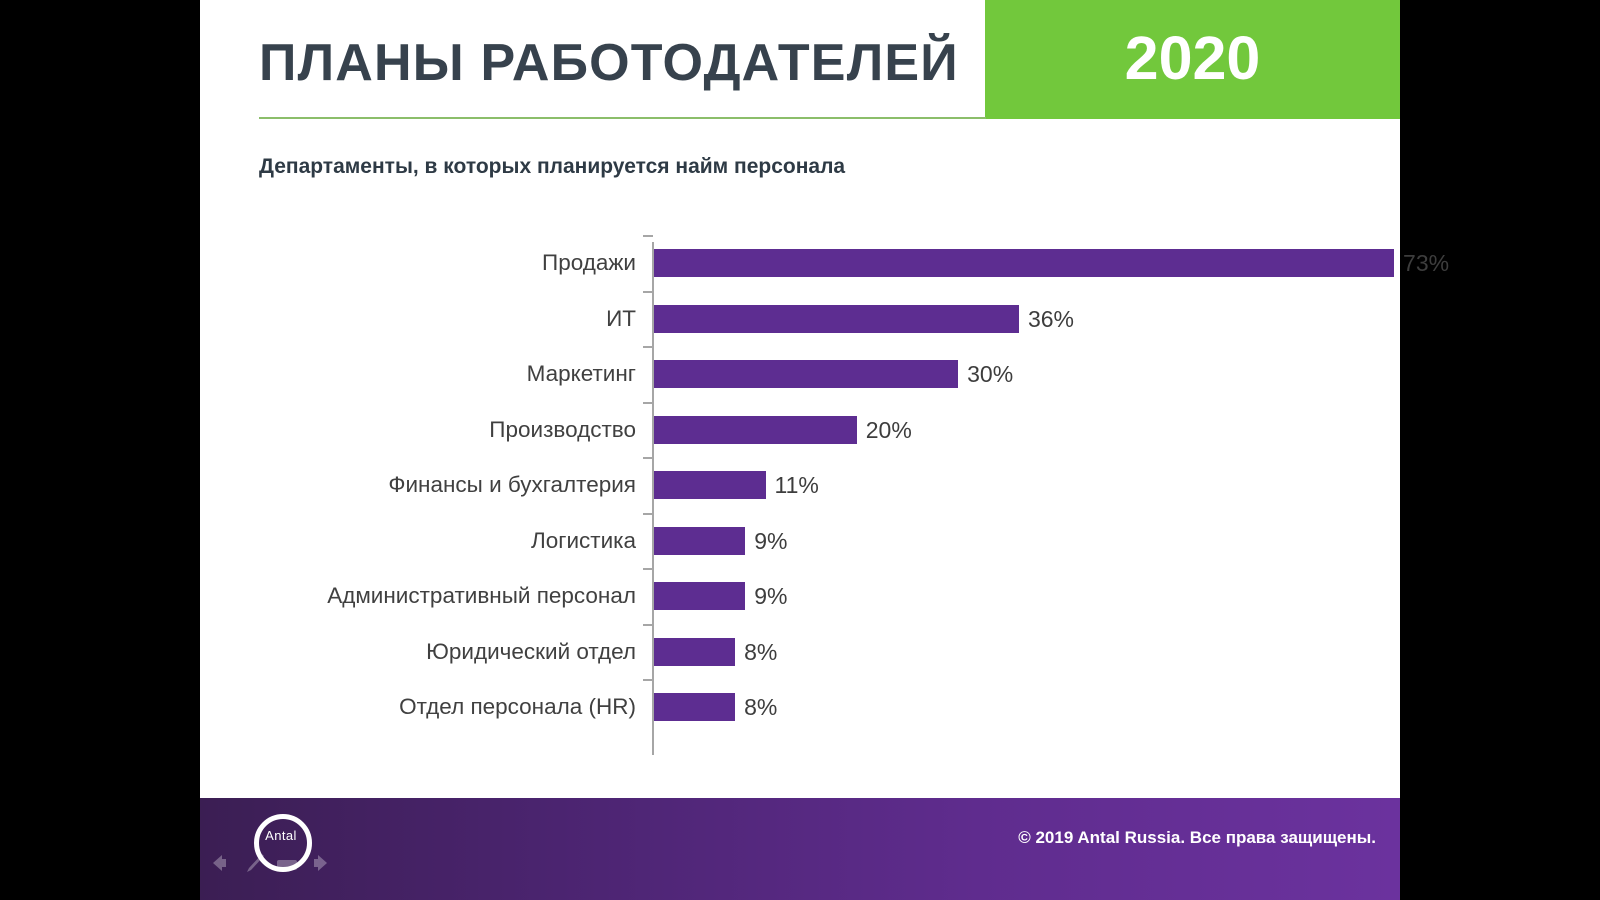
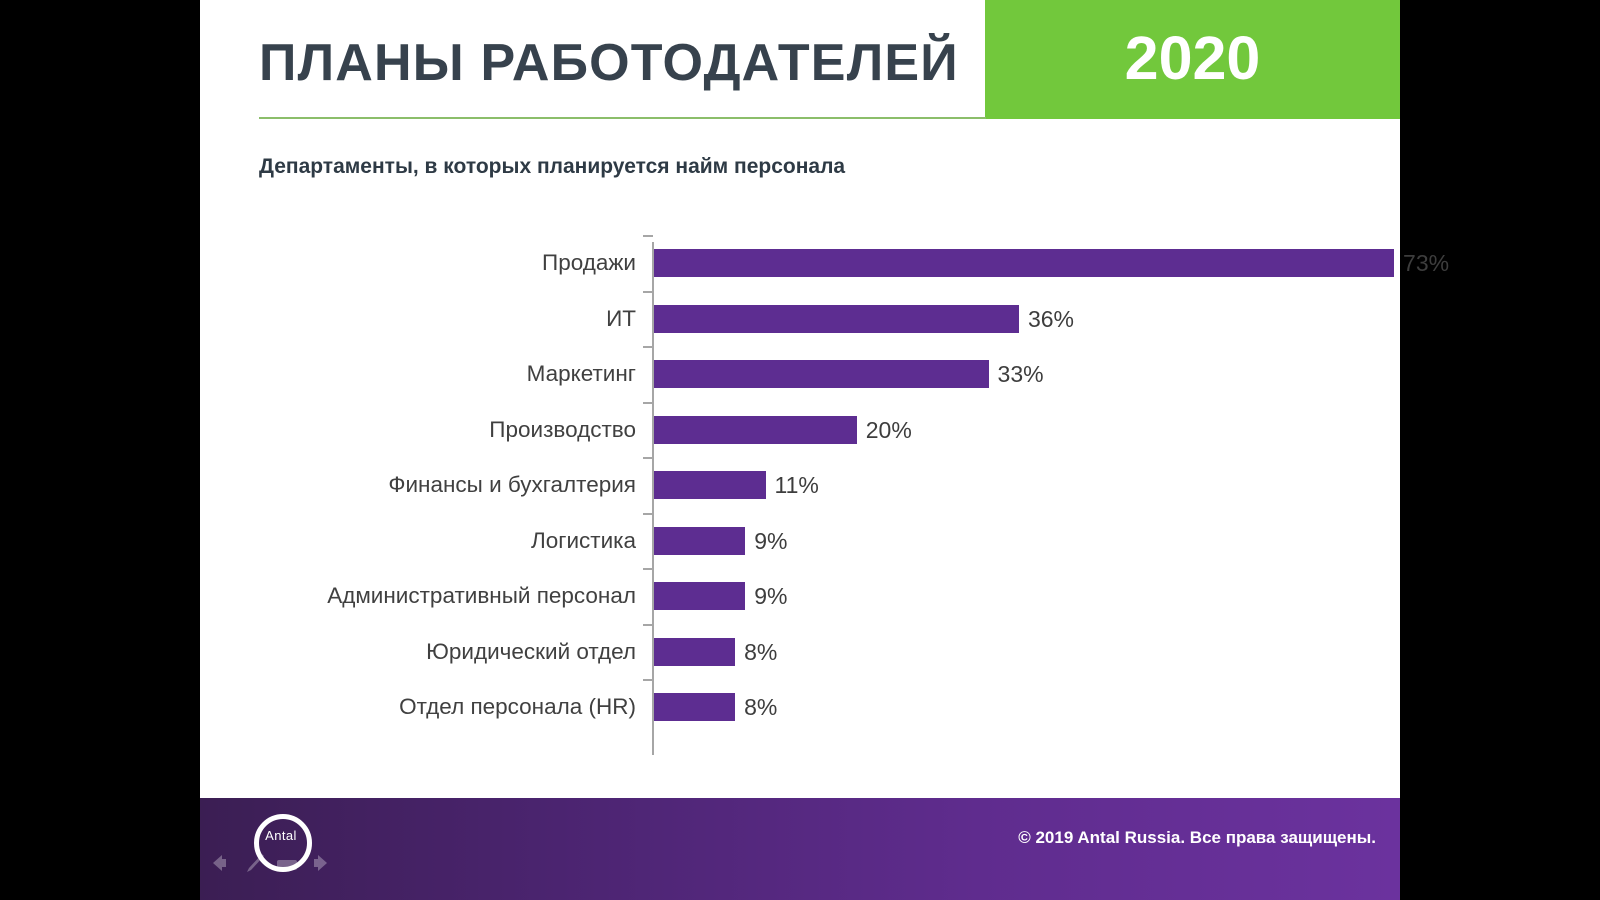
Маркетинг: 30% -> 33%
